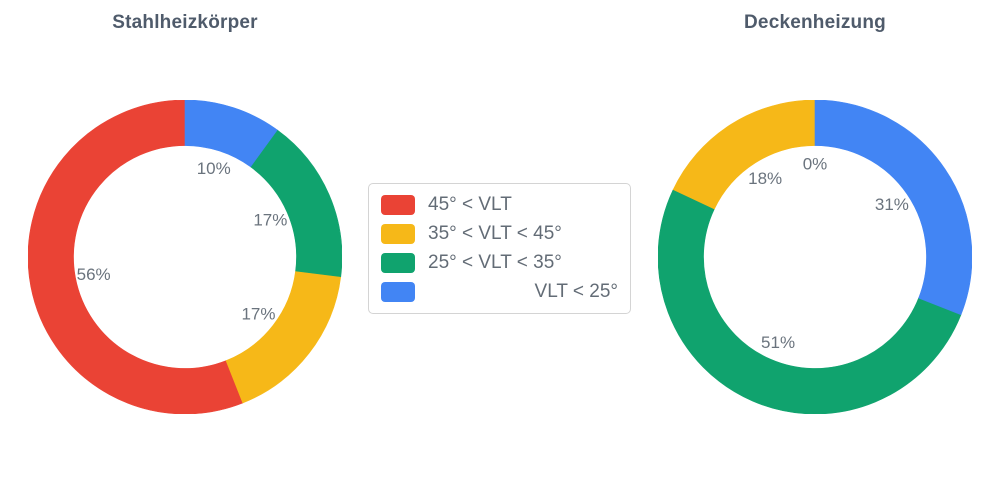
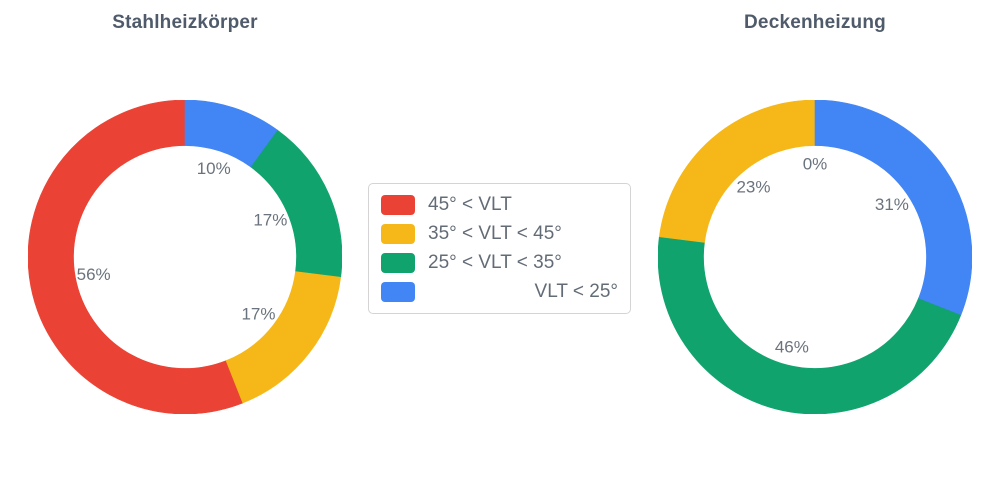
Deckenheizung/35° < VLT < 45°: 18% -> 23%
Deckenheizung/25° < VLT < 35°: 51% -> 46%
